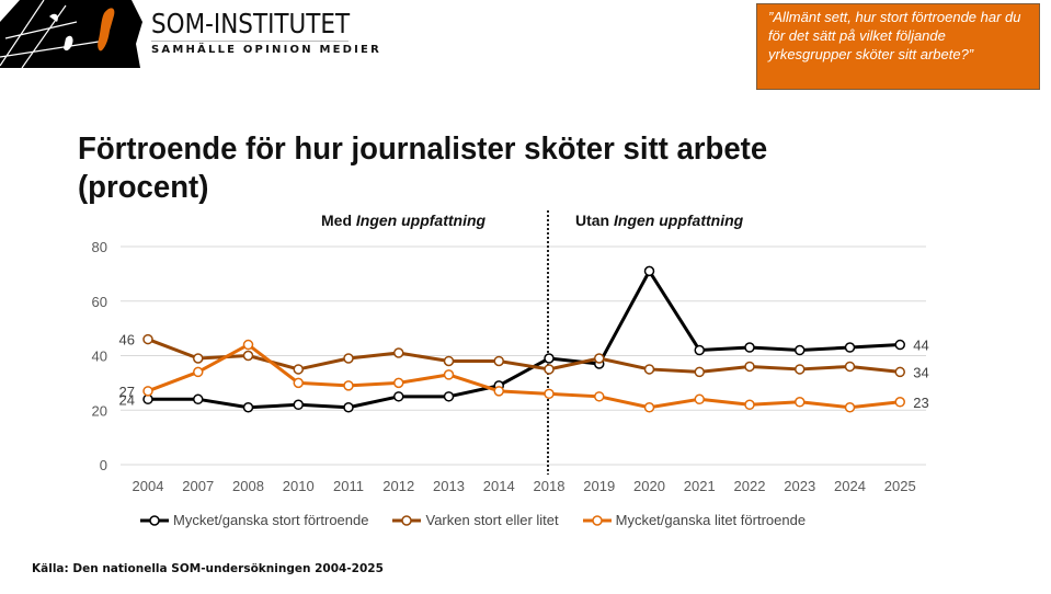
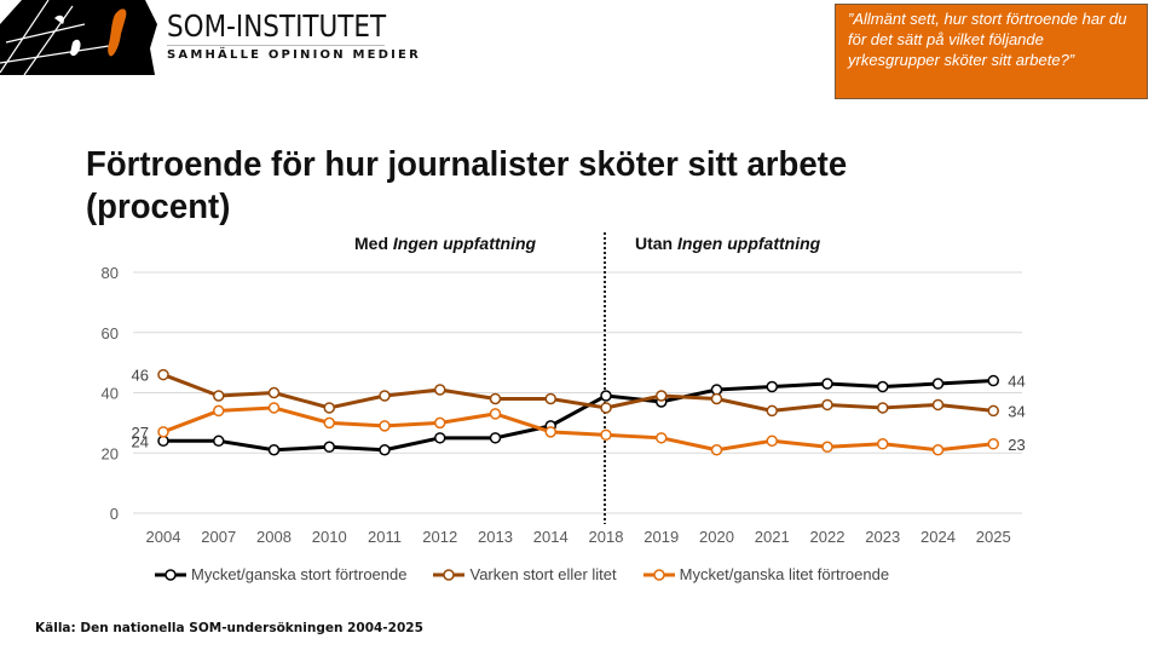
Mycket/ganska litet förtroende/2008: 44 -> 35
Mycket/ganska stort förtroende/2020: 71 -> 41
Varken stort eller litet/2020: 35 -> 38
